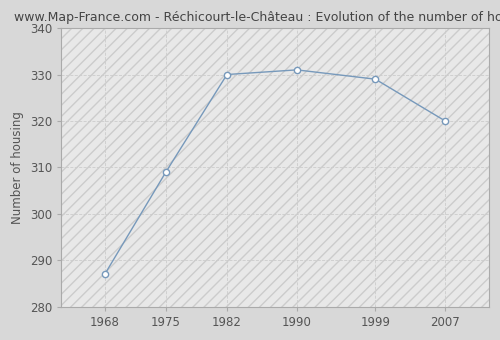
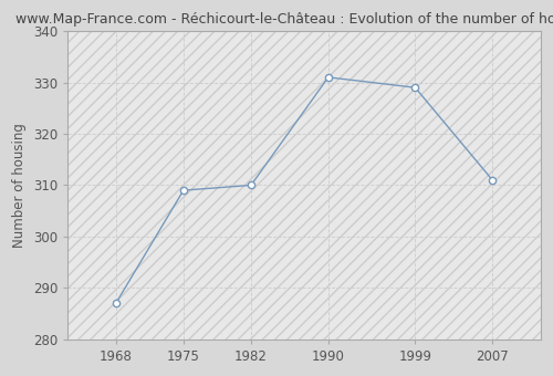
1982: 330 -> 310
2007: 320 -> 311
